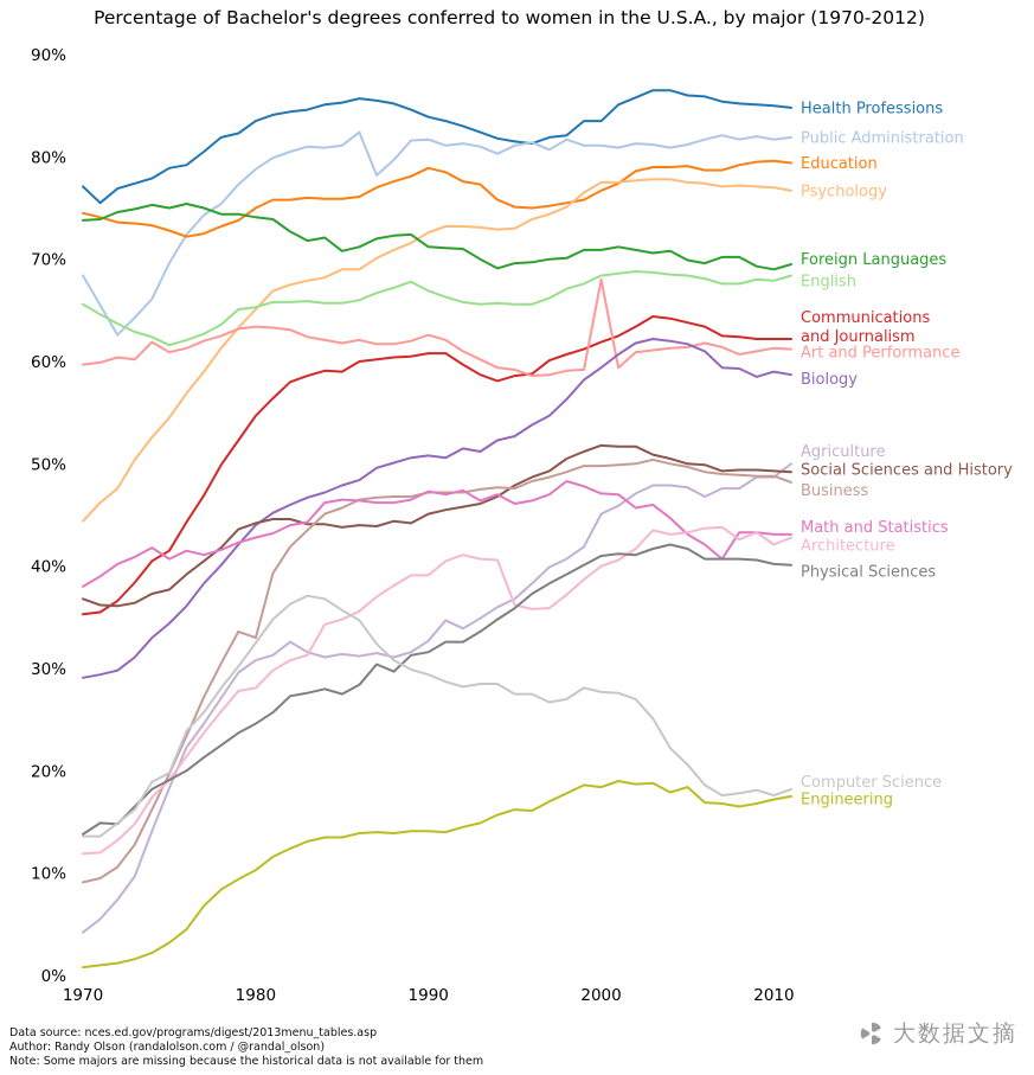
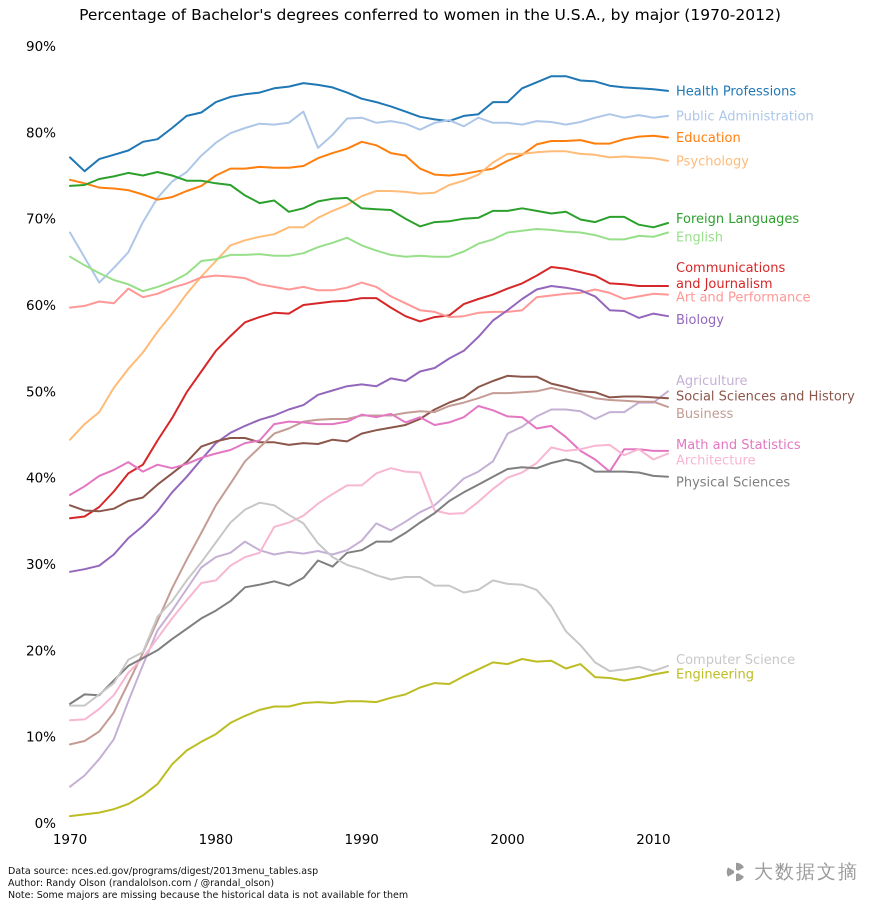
Business/1980: 33% -> 37%
Art and Performance/2000: 68% -> 59%
